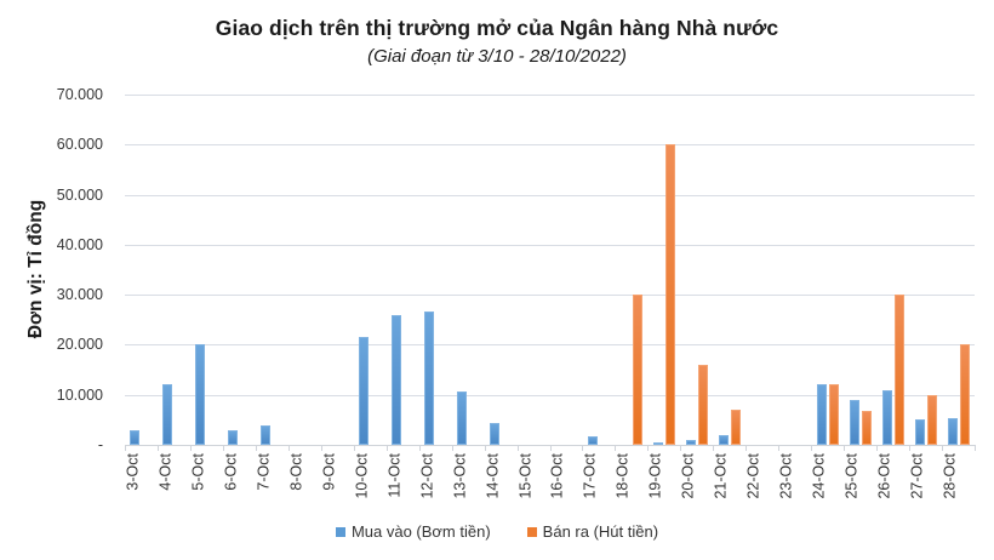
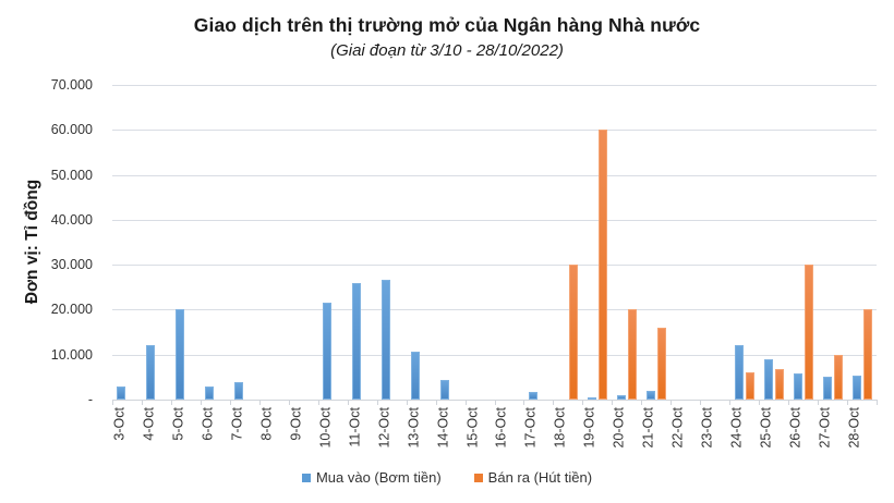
Bán ra (Hút tiền)/20-Oct: 16000 -> 20000
Bán ra (Hút tiền)/21-Oct: 7000 -> 16000
Bán ra (Hút tiền)/24-Oct: 12000 -> 6000
Mua vào (Bơm tiền)/26-Oct: 11000 -> 6000
